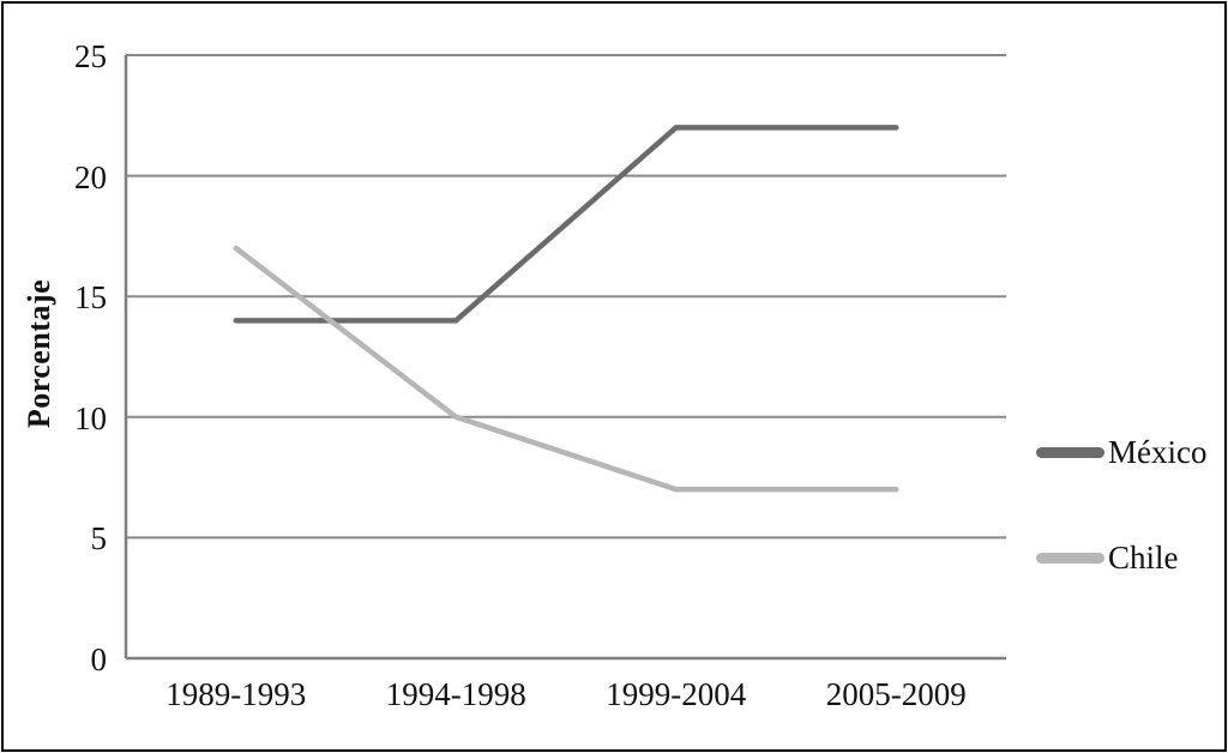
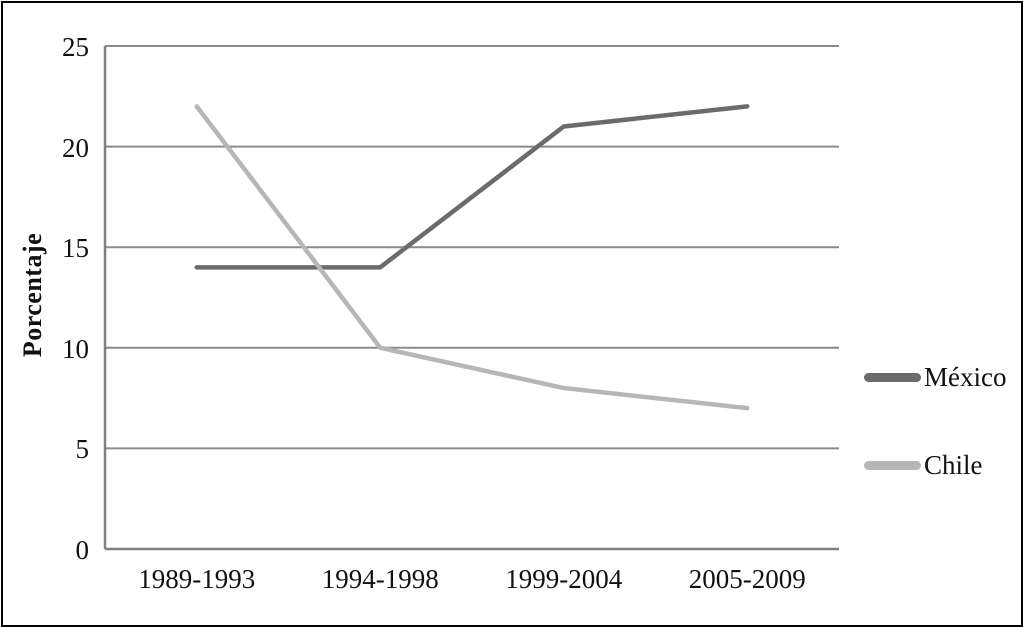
Chile/1989-1993: 17 -> 22
México/1999-2004: 22 -> 21
Chile/1999-2004: 7 -> 8
